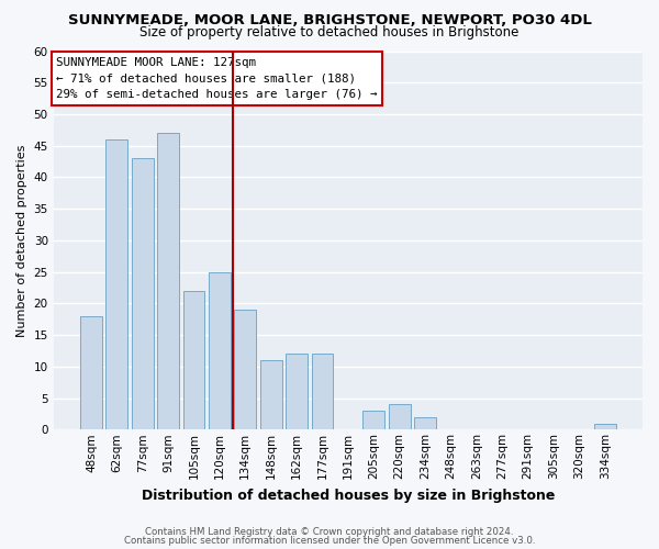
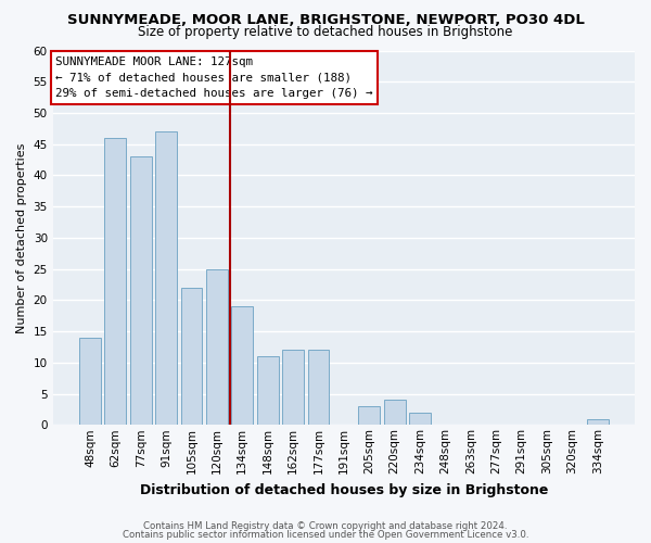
48sqm: 18 -> 14
